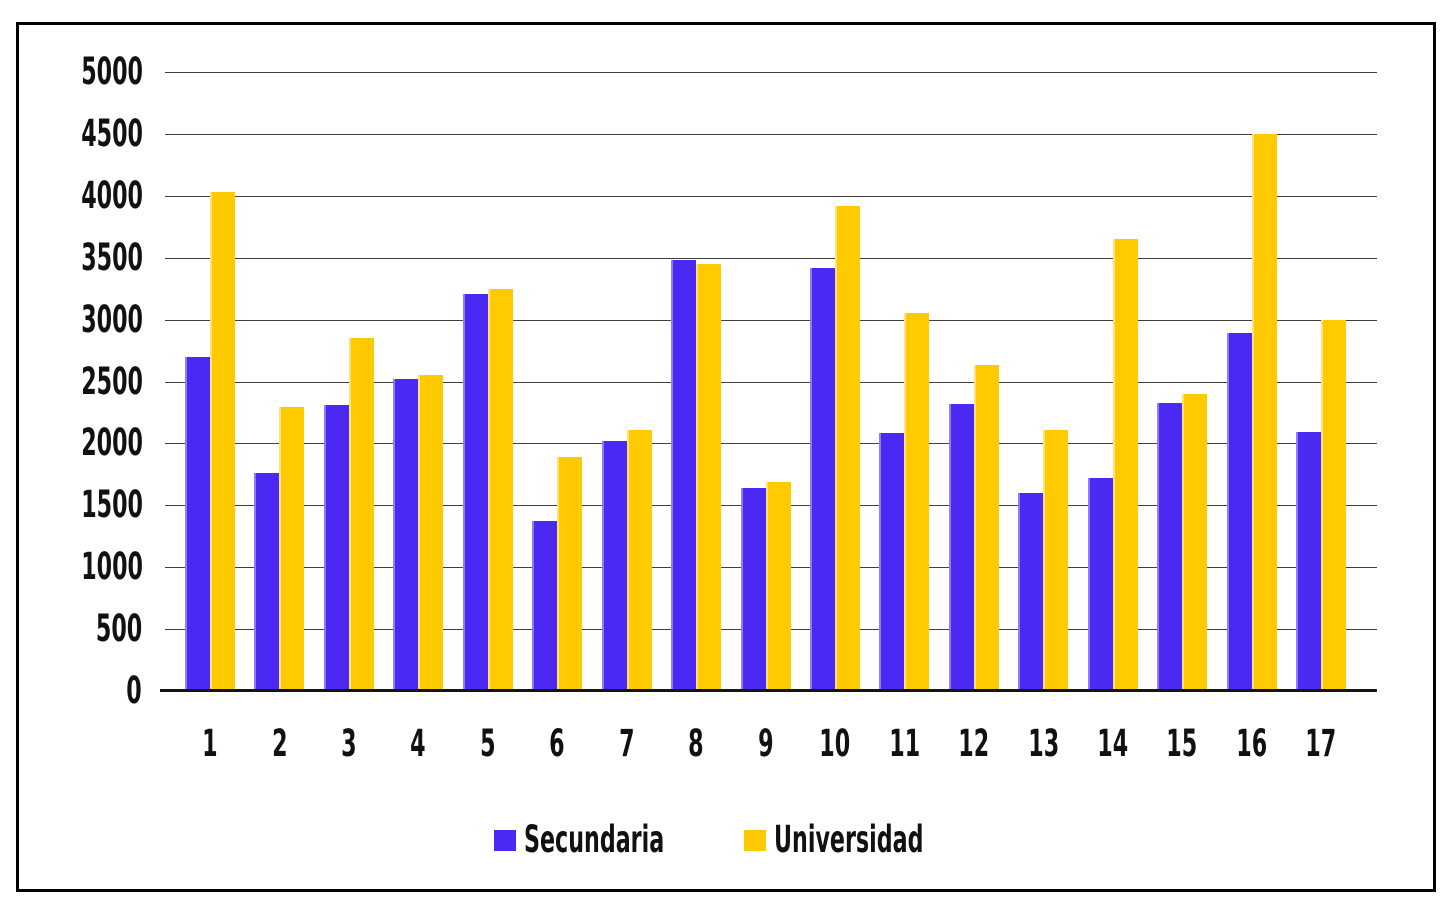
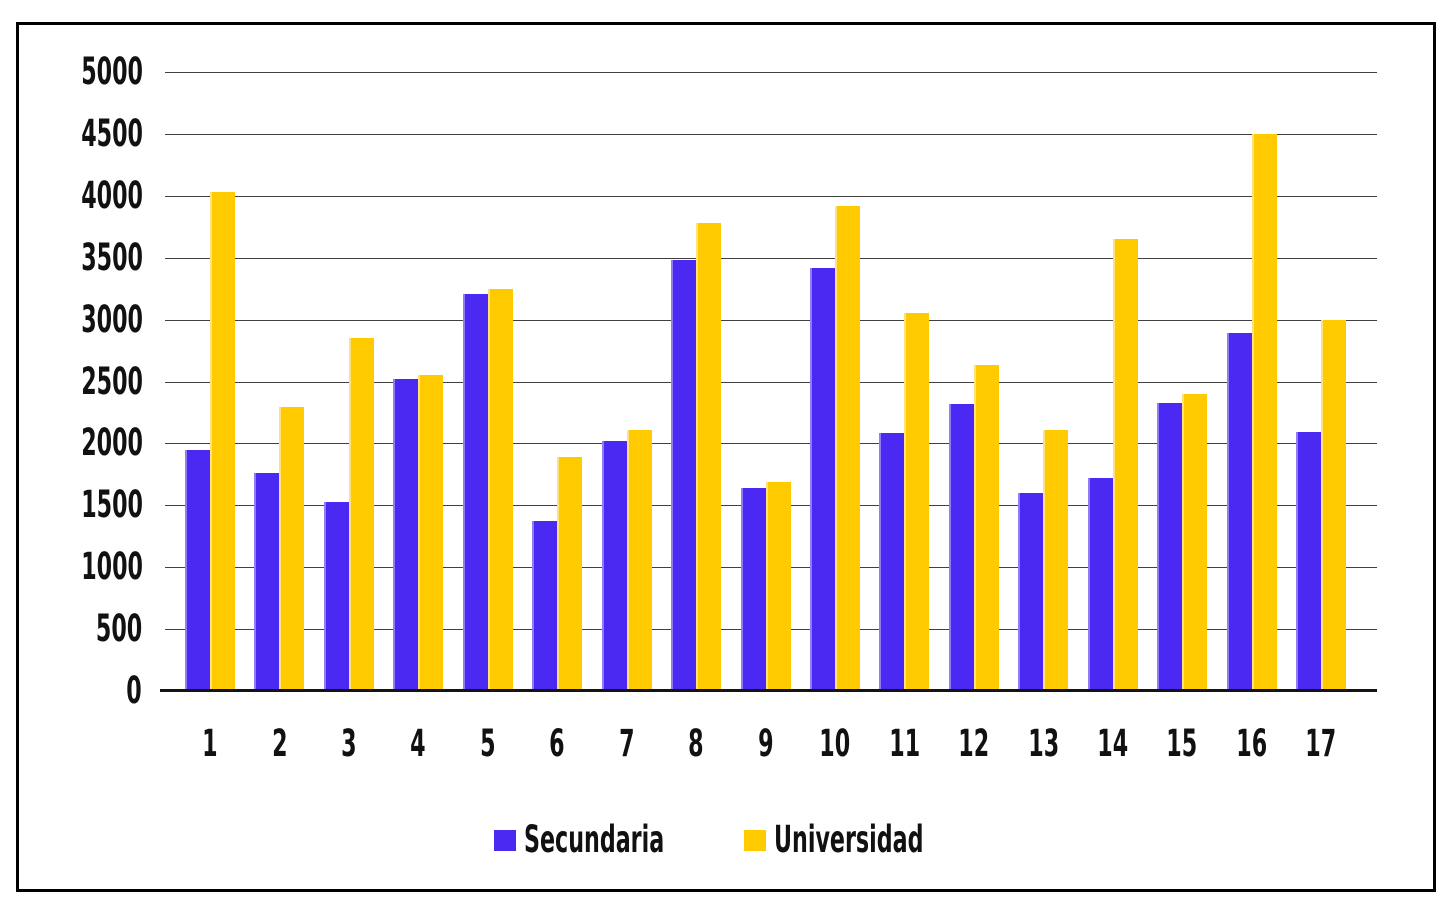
Secundaria/1: 2700 -> 1950
Secundaria/3: 2310 -> 1530
Universidad/8: 3450 -> 3780
